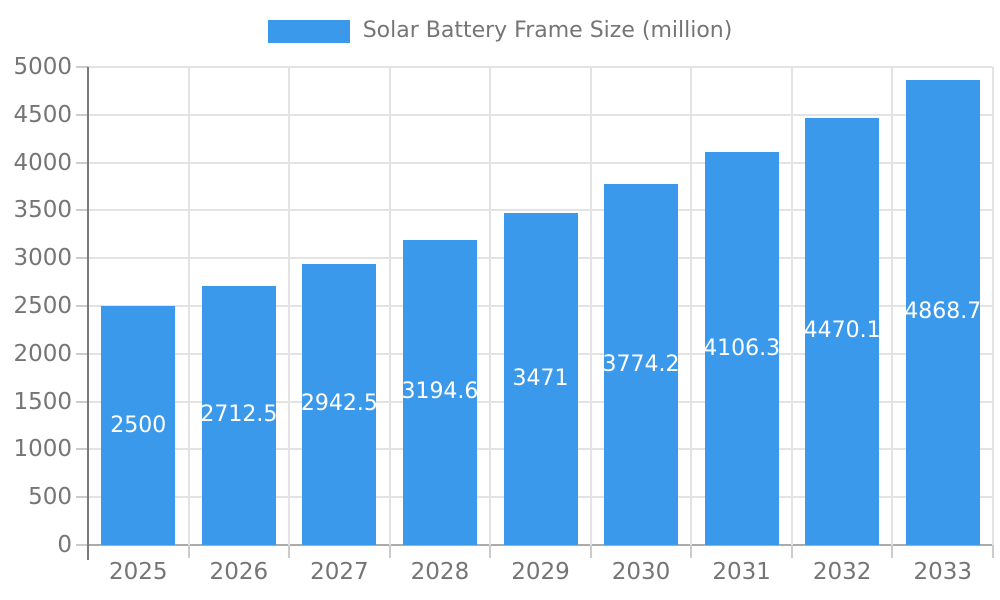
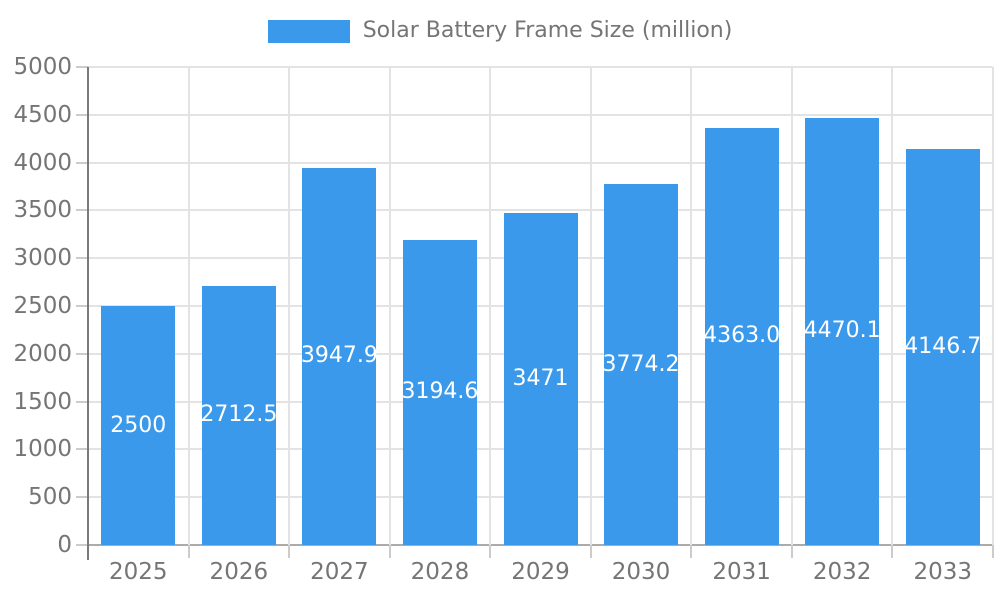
2027: 2942.5 -> 3947.9
2031: 4106.3 -> 4363.0
2033: 4868.7 -> 4146.7
